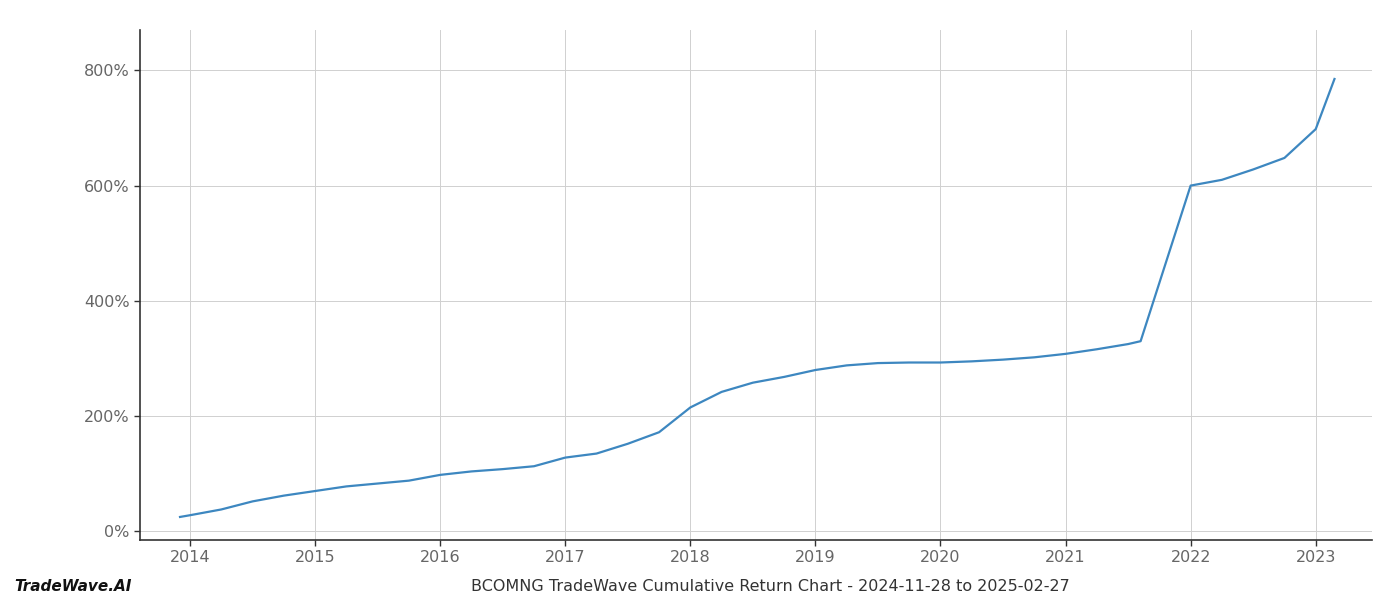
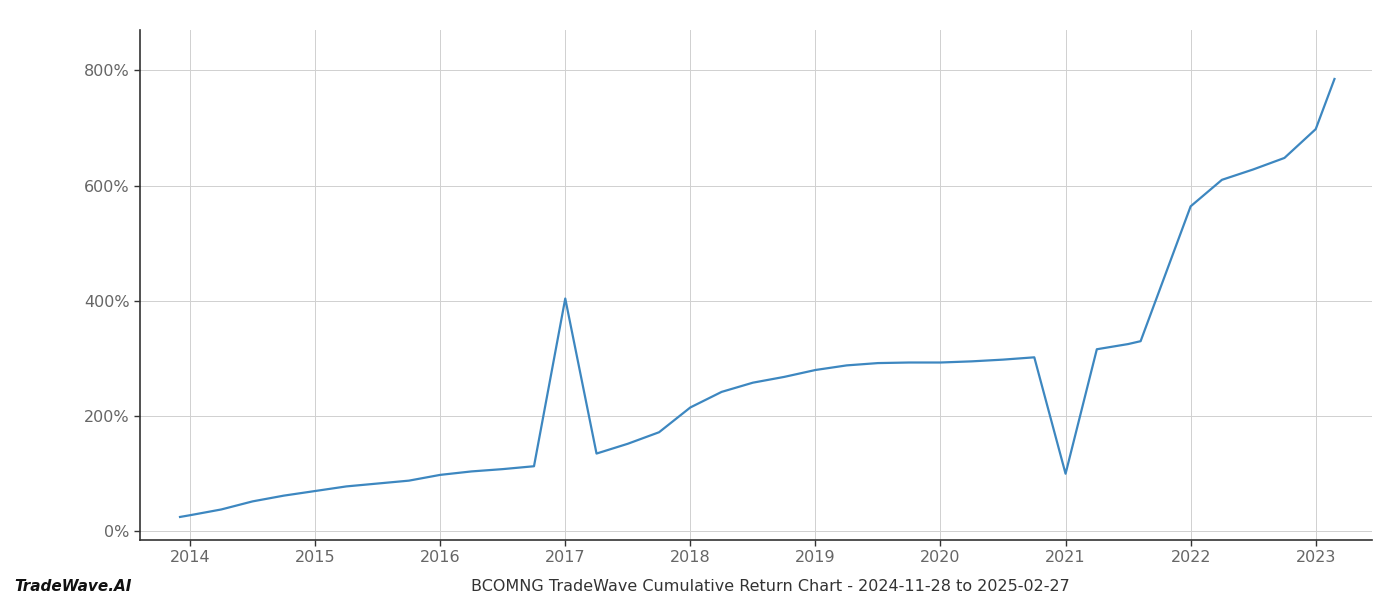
2017: 128% -> 404%
2021: 308% -> 100%
2022: 600% -> 564%
